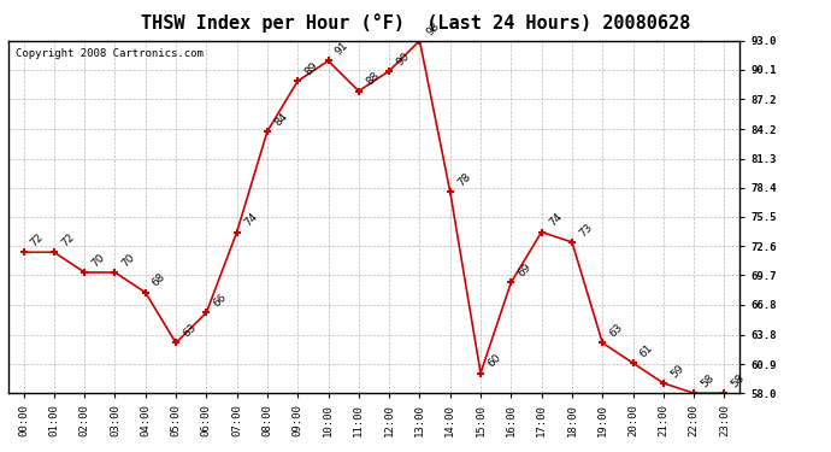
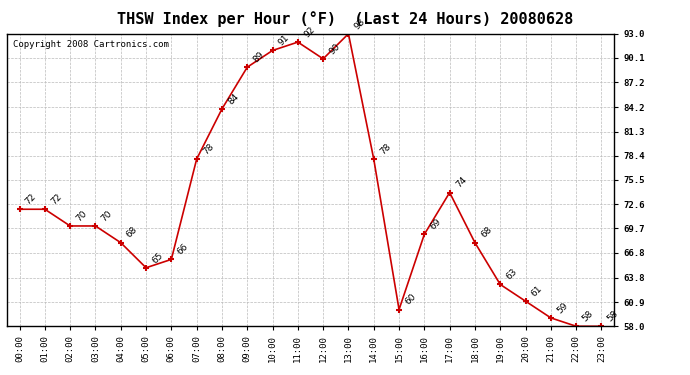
05:00: 63 -> 65
07:00: 74 -> 78
11:00: 88 -> 92
18:00: 73 -> 68
